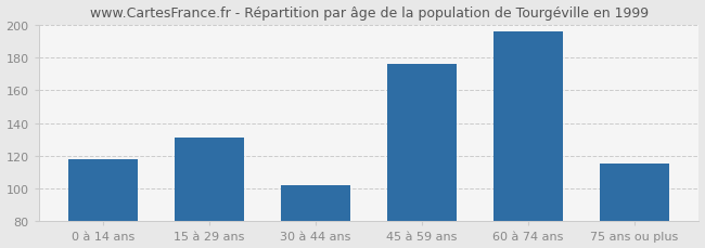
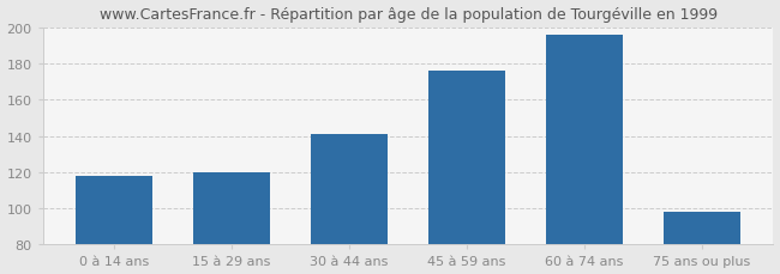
15 à 29 ans: 131 -> 120
30 à 44 ans: 102 -> 141
75 ans ou plus: 115 -> 98
